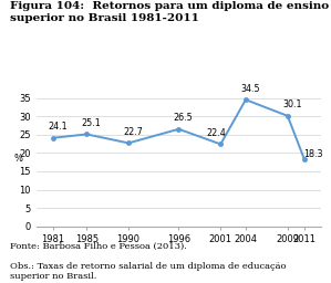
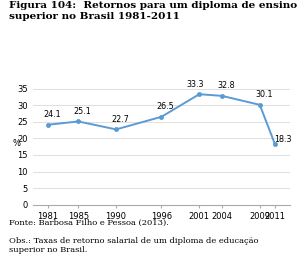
2001: 22.4 -> 33.3
2004: 34.5 -> 32.8
